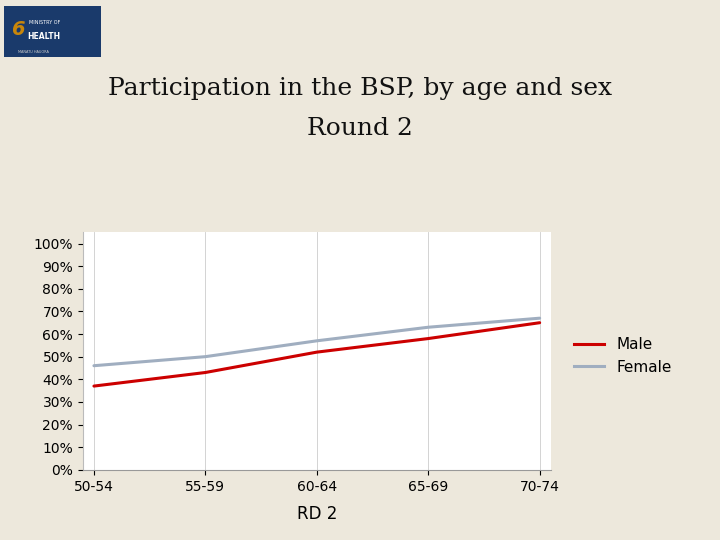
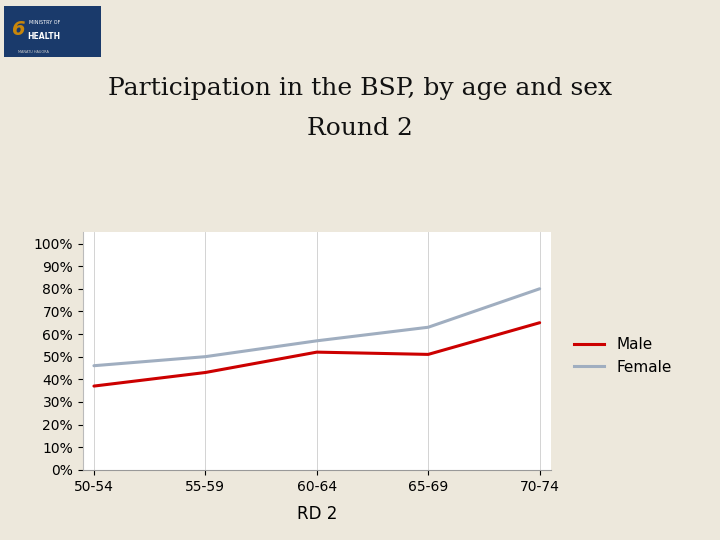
Male/65-69: 58% -> 51%
Female/70-74: 67% -> 80%
